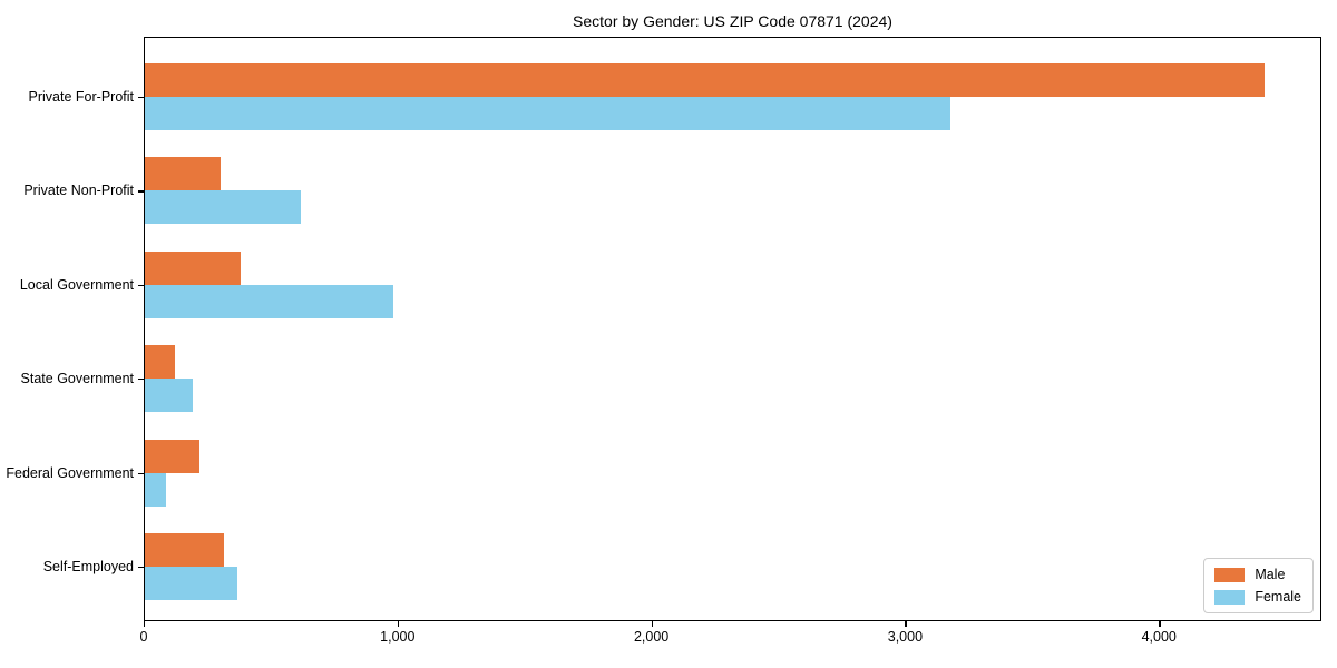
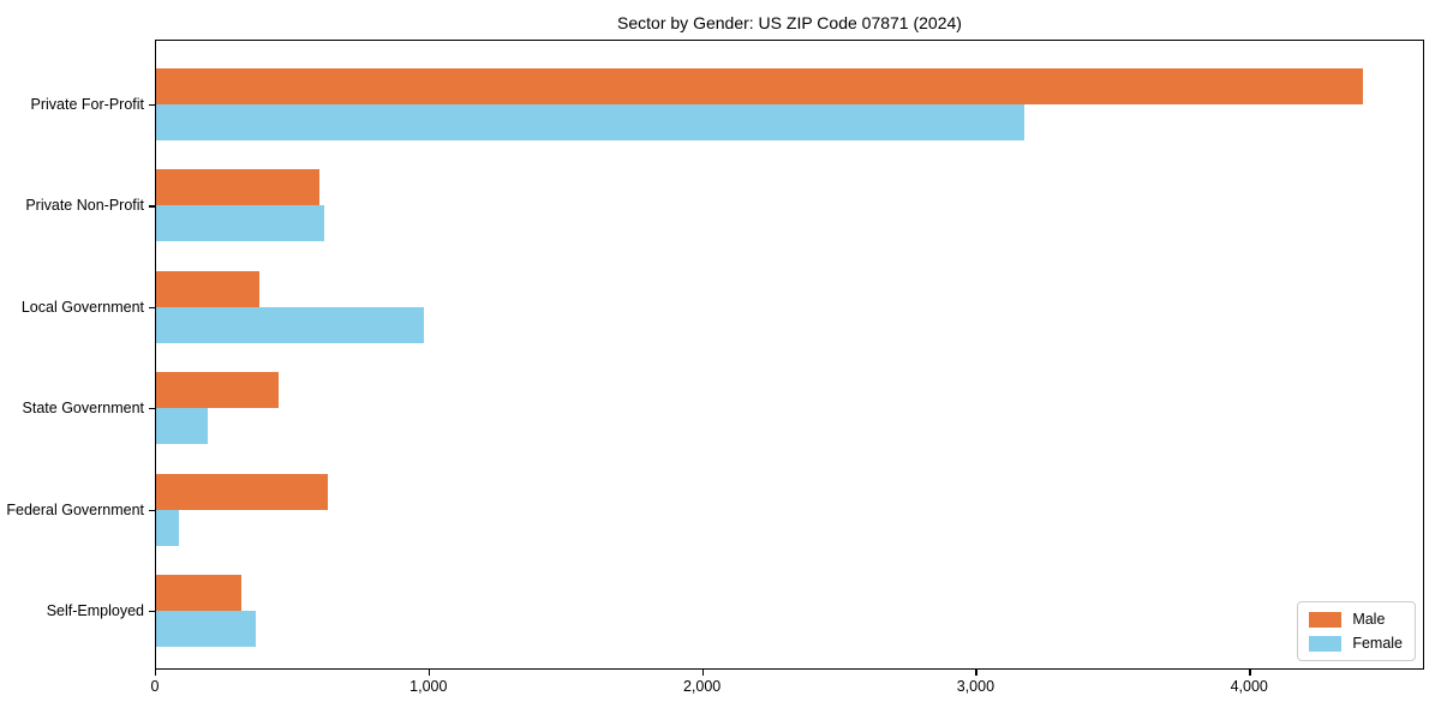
Male/Private Non-Profit: 300 -> 600
Male/State Government: 120 -> 450
Male/Federal Government: 220 -> 630
